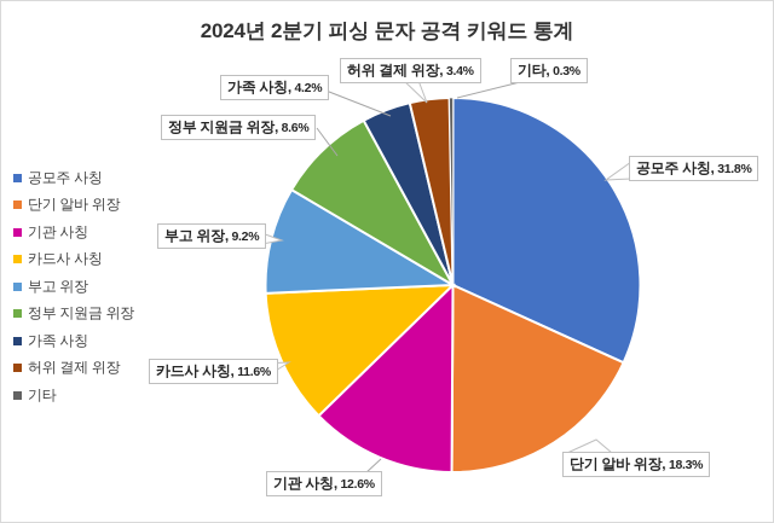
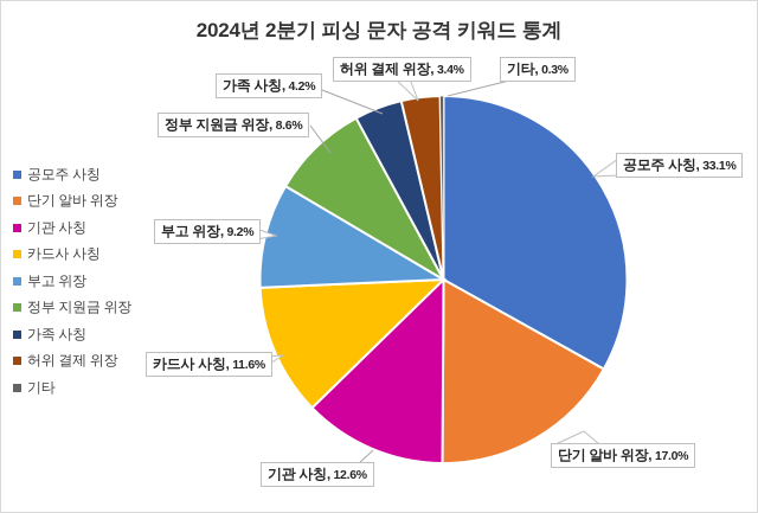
공모주 사칭: 31.8% -> 33.1%
단기 알바 위장: 18.3% -> 17.0%
